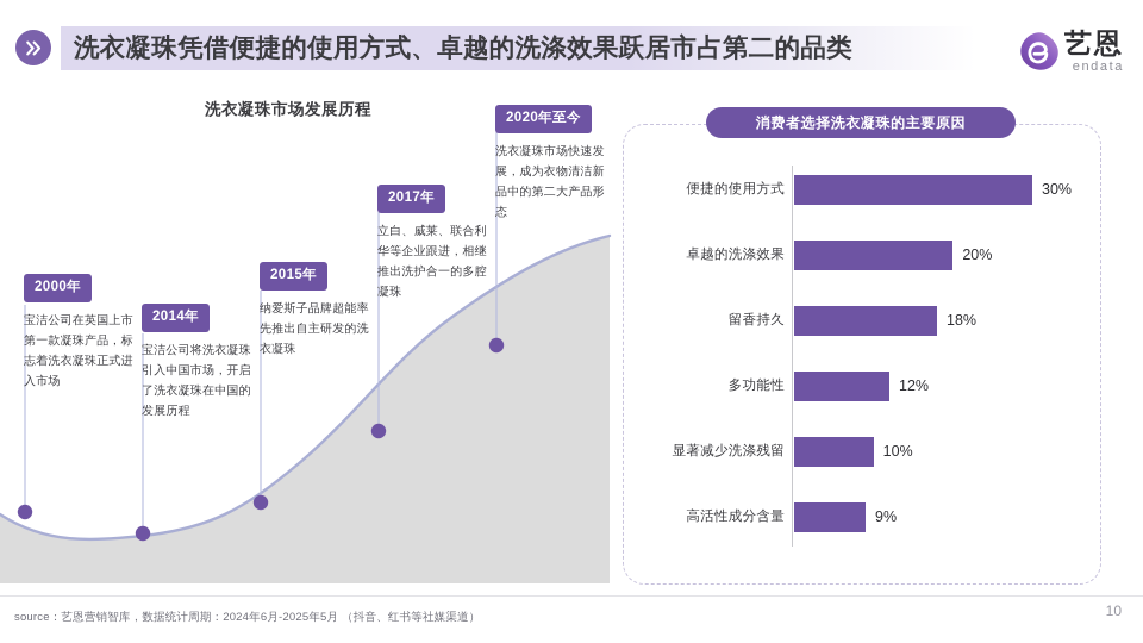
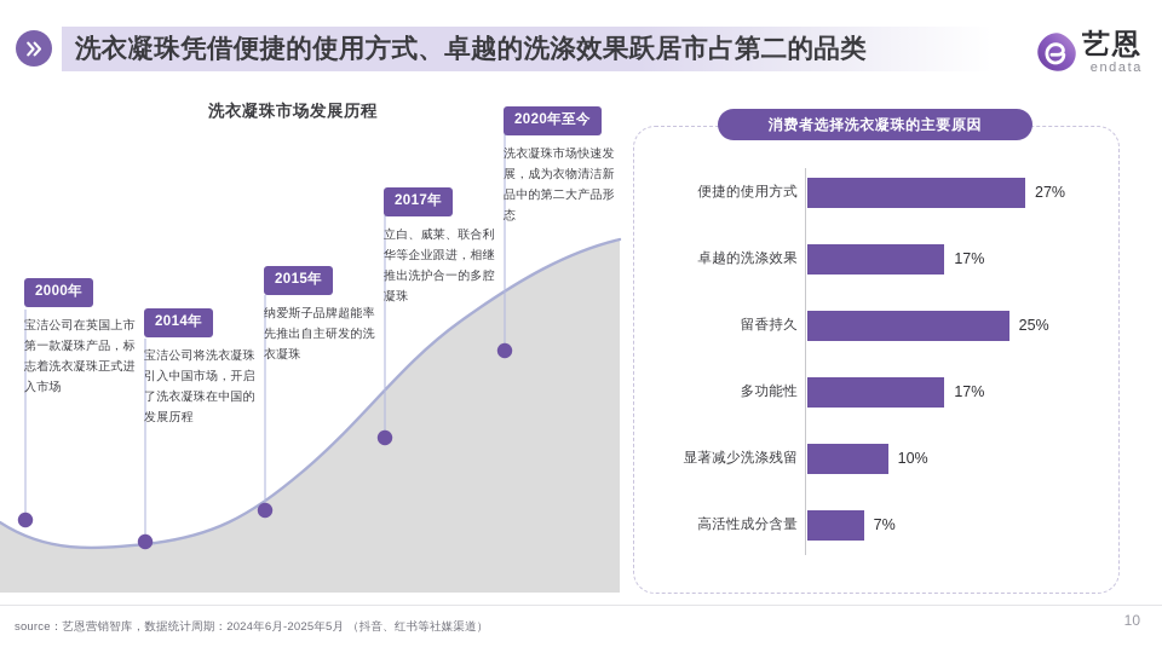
便捷的使用方式: 30% -> 27%
卓越的洗涤效果: 20% -> 17%
留香持久: 18% -> 25%
多功能性: 12% -> 17%
高活性成分含量: 9% -> 7%
